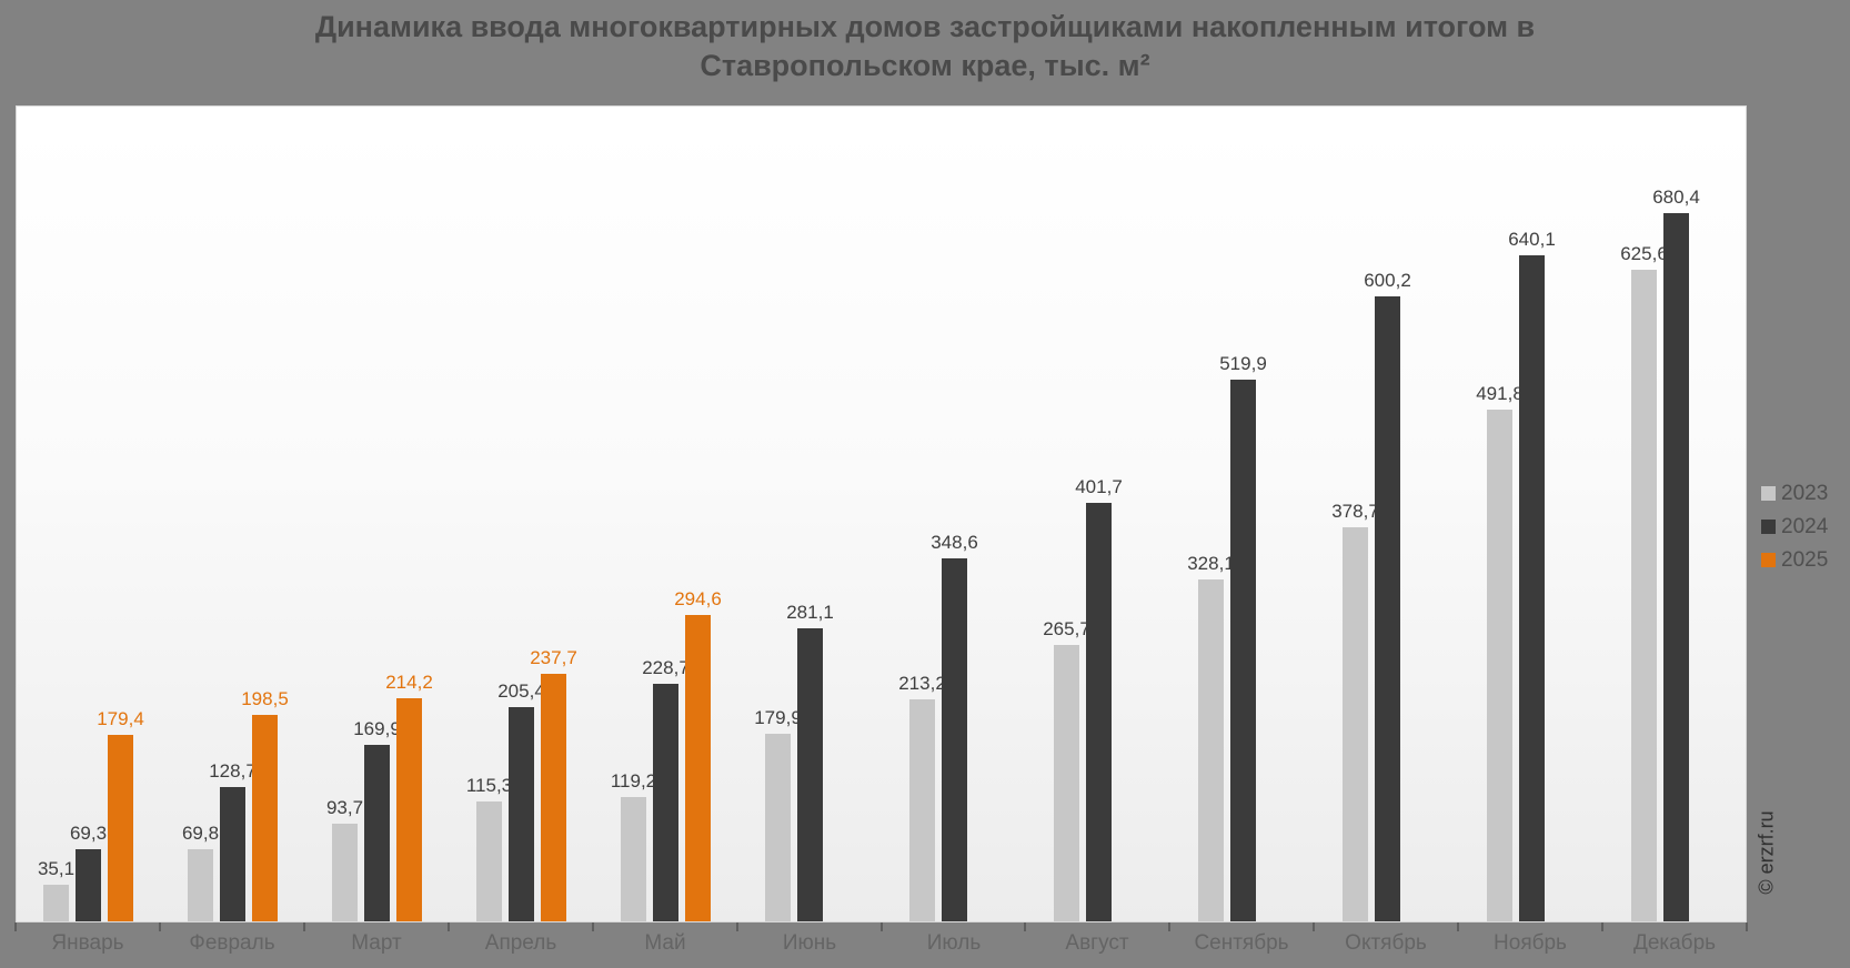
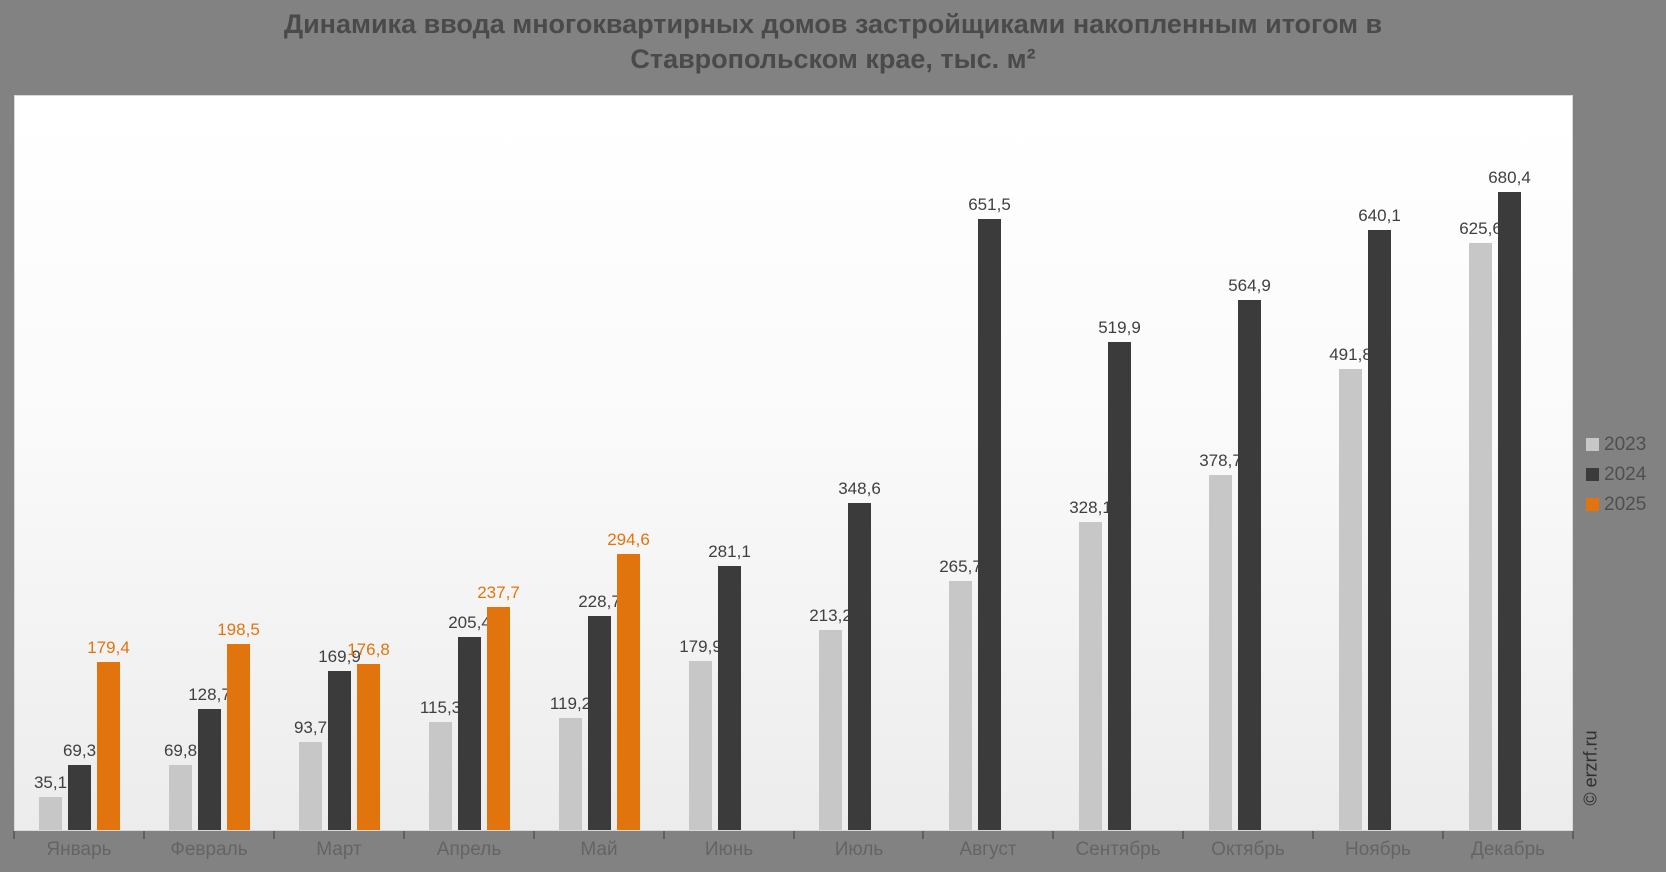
2025/Март: 214,2 -> 176,8
2024/Август: 401,7 -> 651,5
2024/Октябрь: 600,2 -> 564,9
